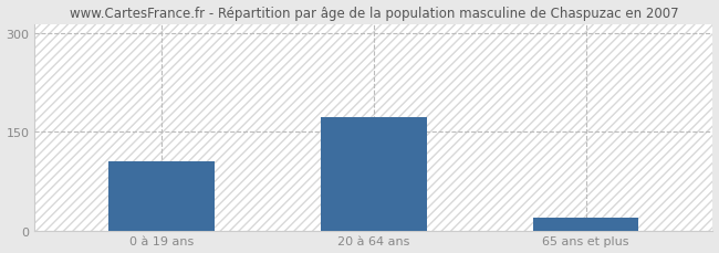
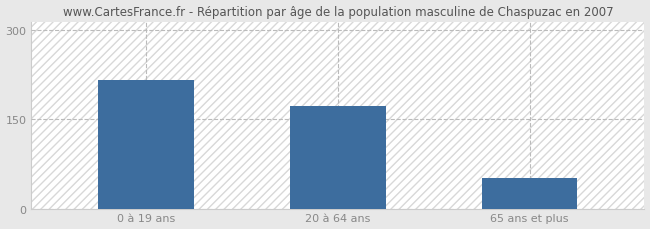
0 à 19 ans: 105 -> 216
65 ans et plus: 20 -> 52
